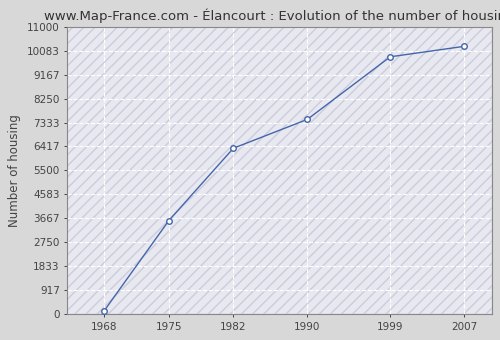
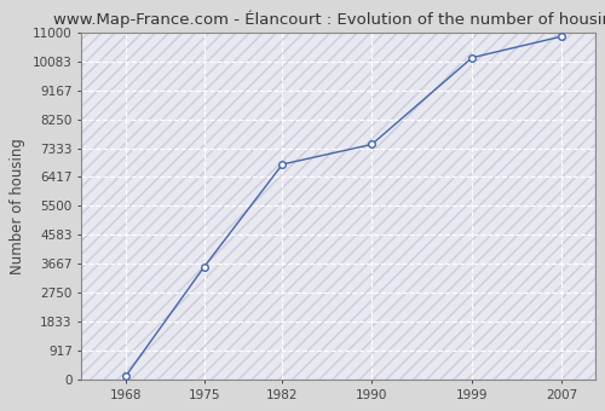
1982: 6350 -> 6820
1999: 9850 -> 10200
2007: 10250 -> 10870
